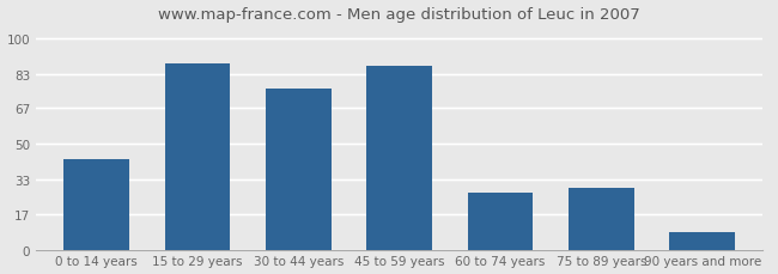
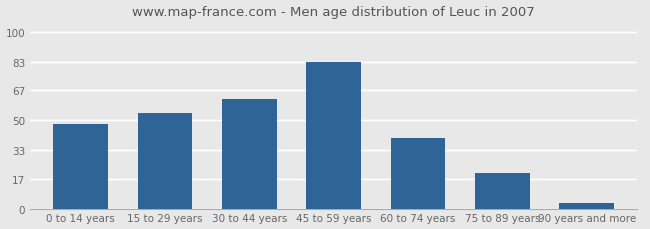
0 to 14 years: 43 -> 48
15 to 29 years: 88 -> 54
30 to 44 years: 76 -> 62
45 to 59 years: 87 -> 83
60 to 74 years: 27 -> 40
75 to 89 years: 29 -> 20
90 years and more: 8 -> 3
